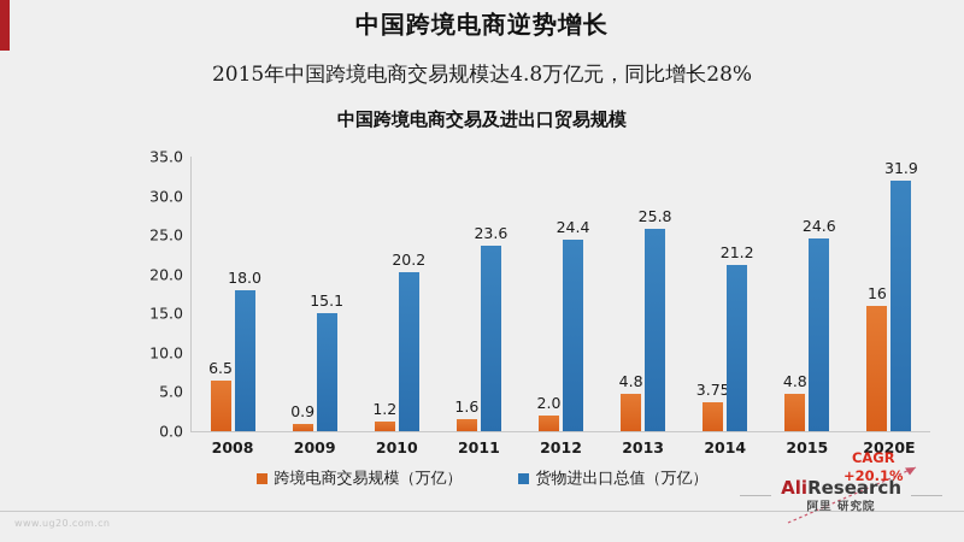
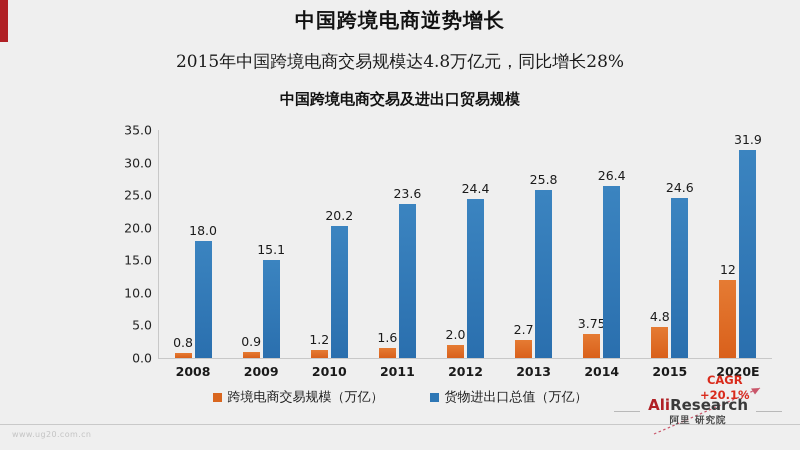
跨境电商交易规模（万亿）/2008: 6.5 -> 0.8
跨境电商交易规模（万亿）/2013: 4.8 -> 2.7
货物进出口总值（万亿）/2014: 21.2 -> 26.4
跨境电商交易规模（万亿）/2020E: 16 -> 12
